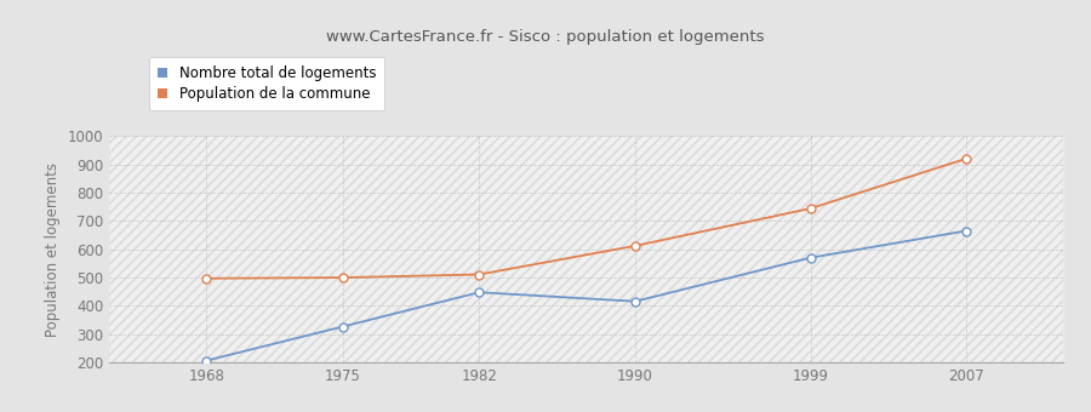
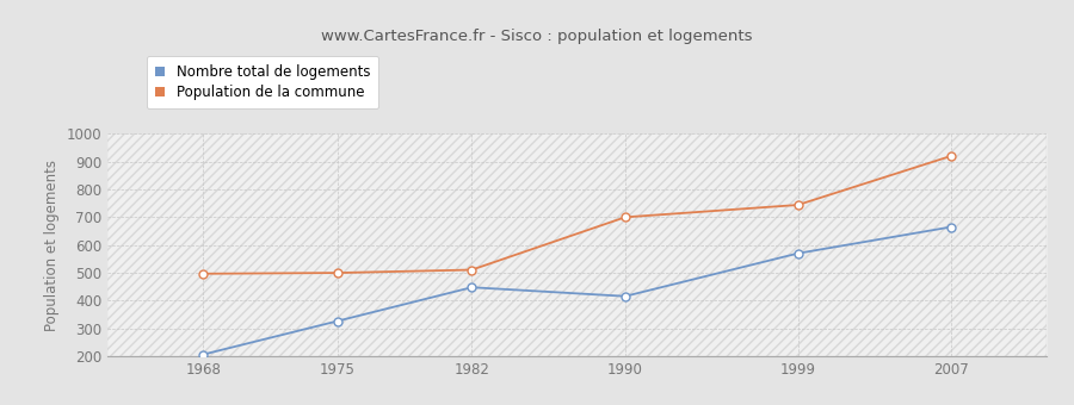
Population de la commune/1990: 612 -> 700
